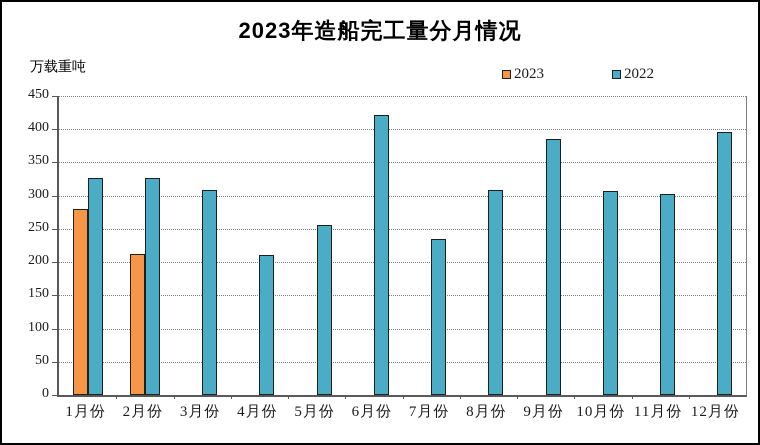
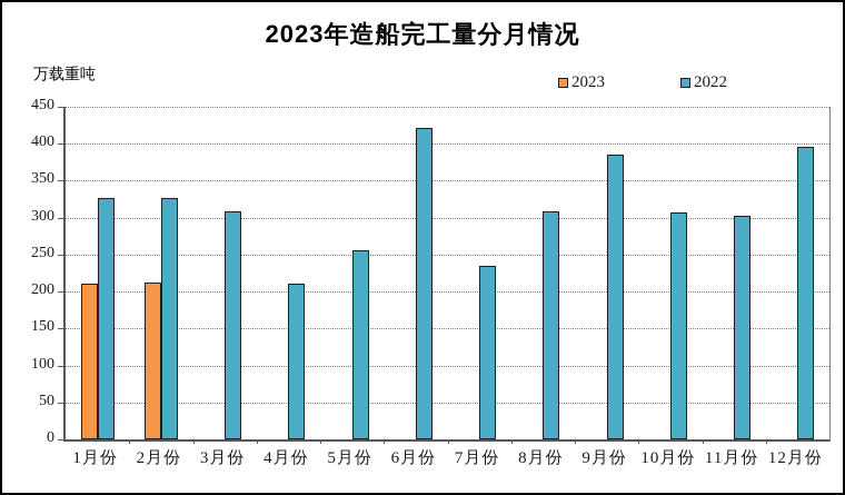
2023/1月份: 280 -> 210
